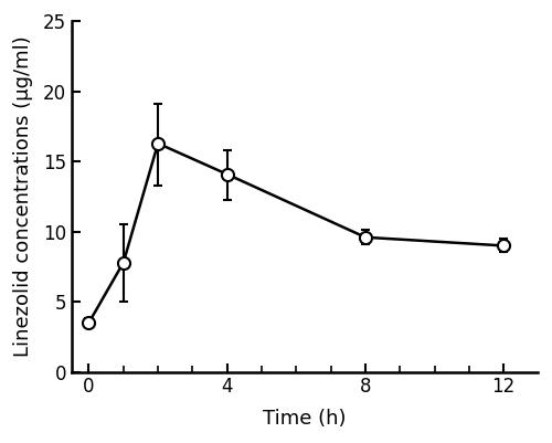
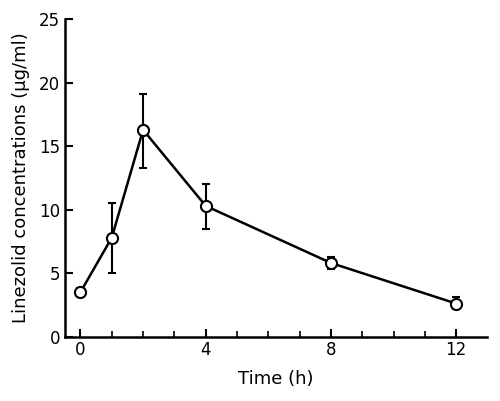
4: 14.1 -> 10.3
8: 9.6 -> 5.8
12: 9.0 -> 2.6
